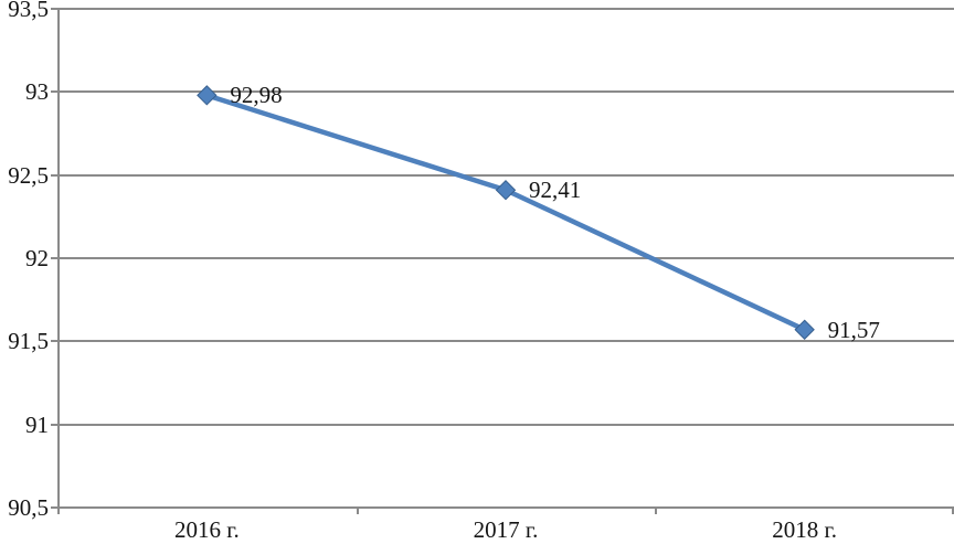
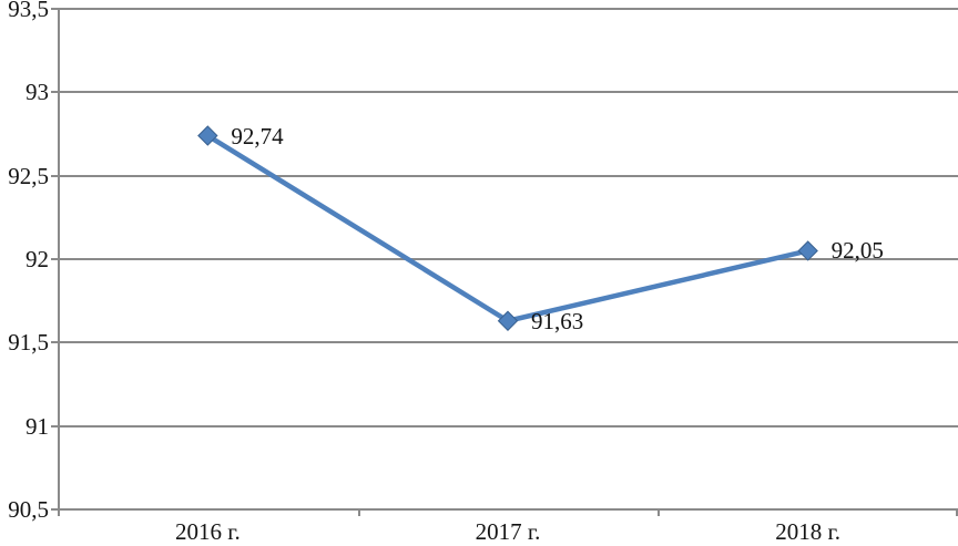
2016 г.: 92,98 -> 92,74
2017 г.: 92,41 -> 91,63
2018 г.: 91,57 -> 92,05
